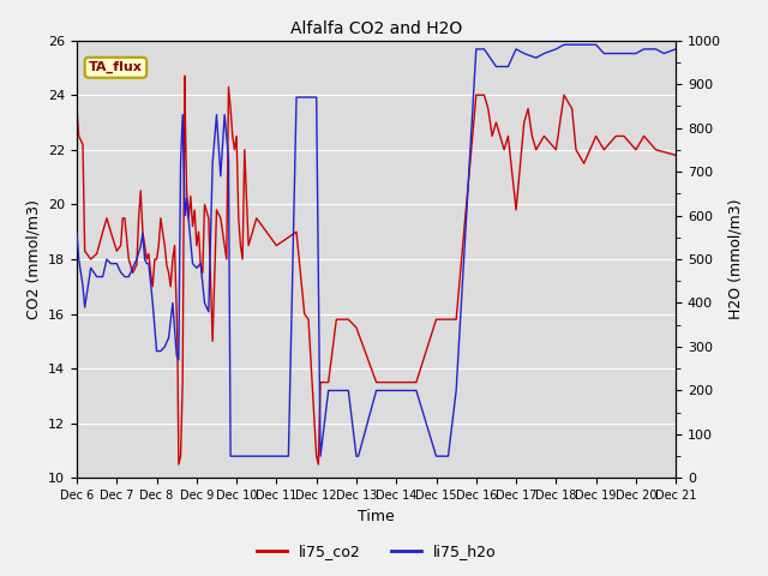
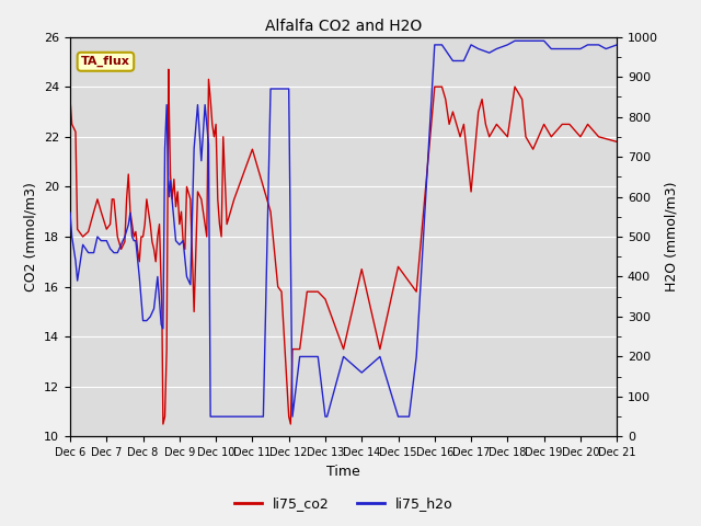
li75_co2/Dec 11: 18.5 -> 21.5
li75_co2/Dec 14: 13.5 -> 16.7
li75_h2o/Dec 14: 200 -> 160
li75_co2/Dec 15: 15.8 -> 16.8
